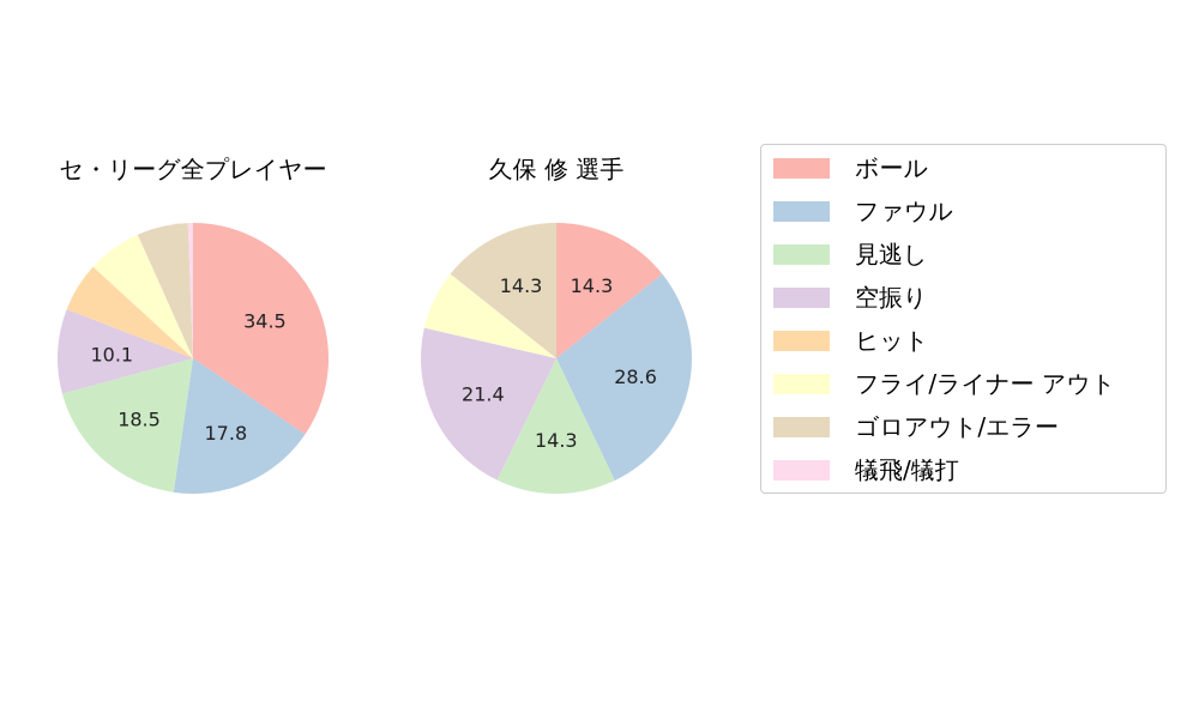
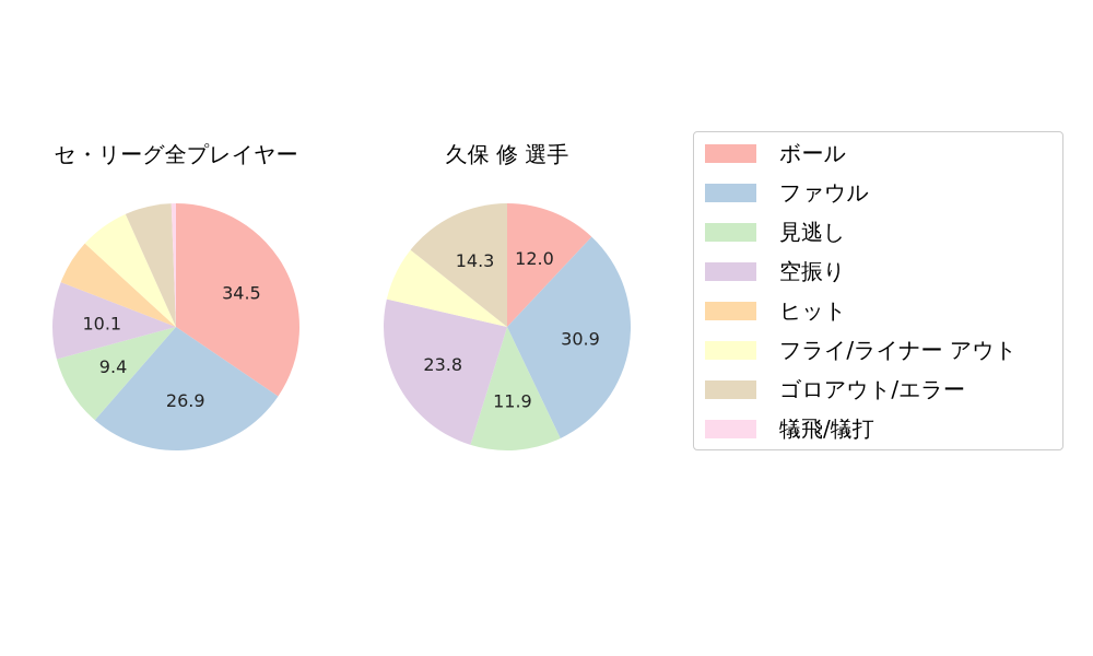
セ・リーグ全プレイヤー/ファウル: 17.8 -> 26.9
セ・リーグ全プレイヤー/見逃し: 18.5 -> 9.4
久保 修 選手/ボール: 14.3 -> 12.0
久保 修 選手/ファウル: 28.6 -> 30.9
久保 修 選手/見逃し: 14.3 -> 11.9
久保 修 選手/空振り: 21.4 -> 23.8
